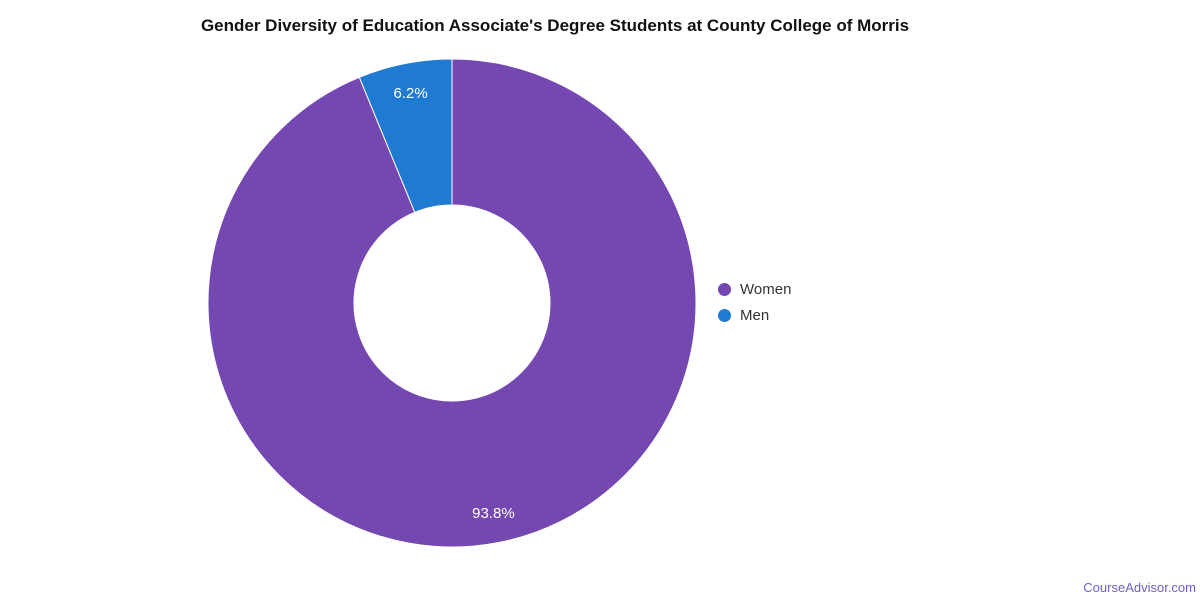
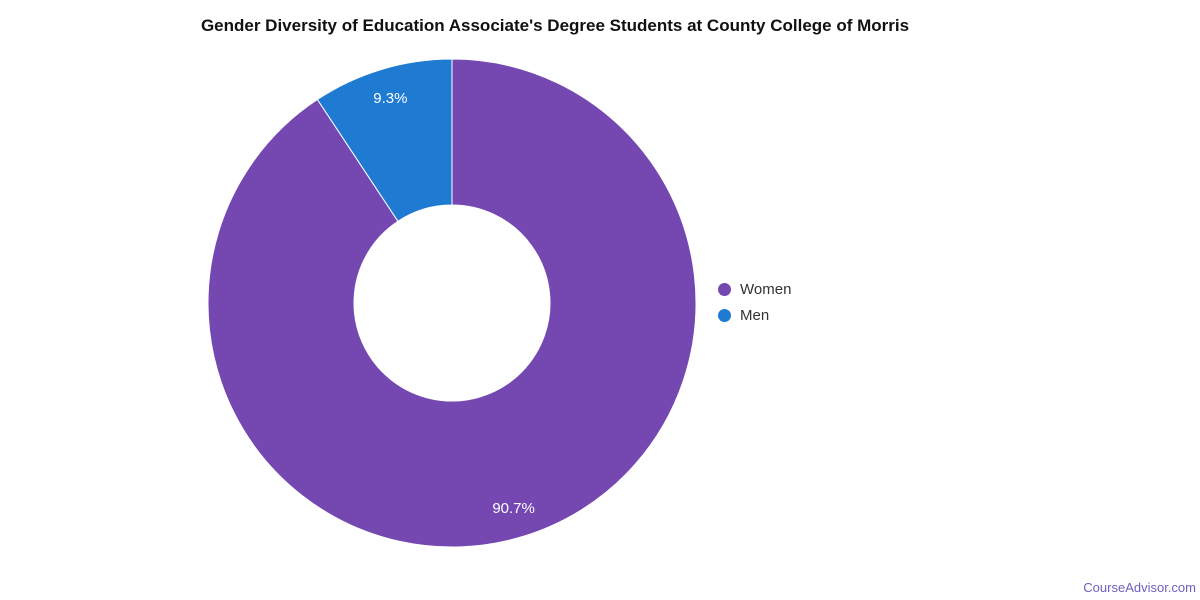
Women: 93.8% -> 90.7%
Men: 6.2% -> 9.3%
